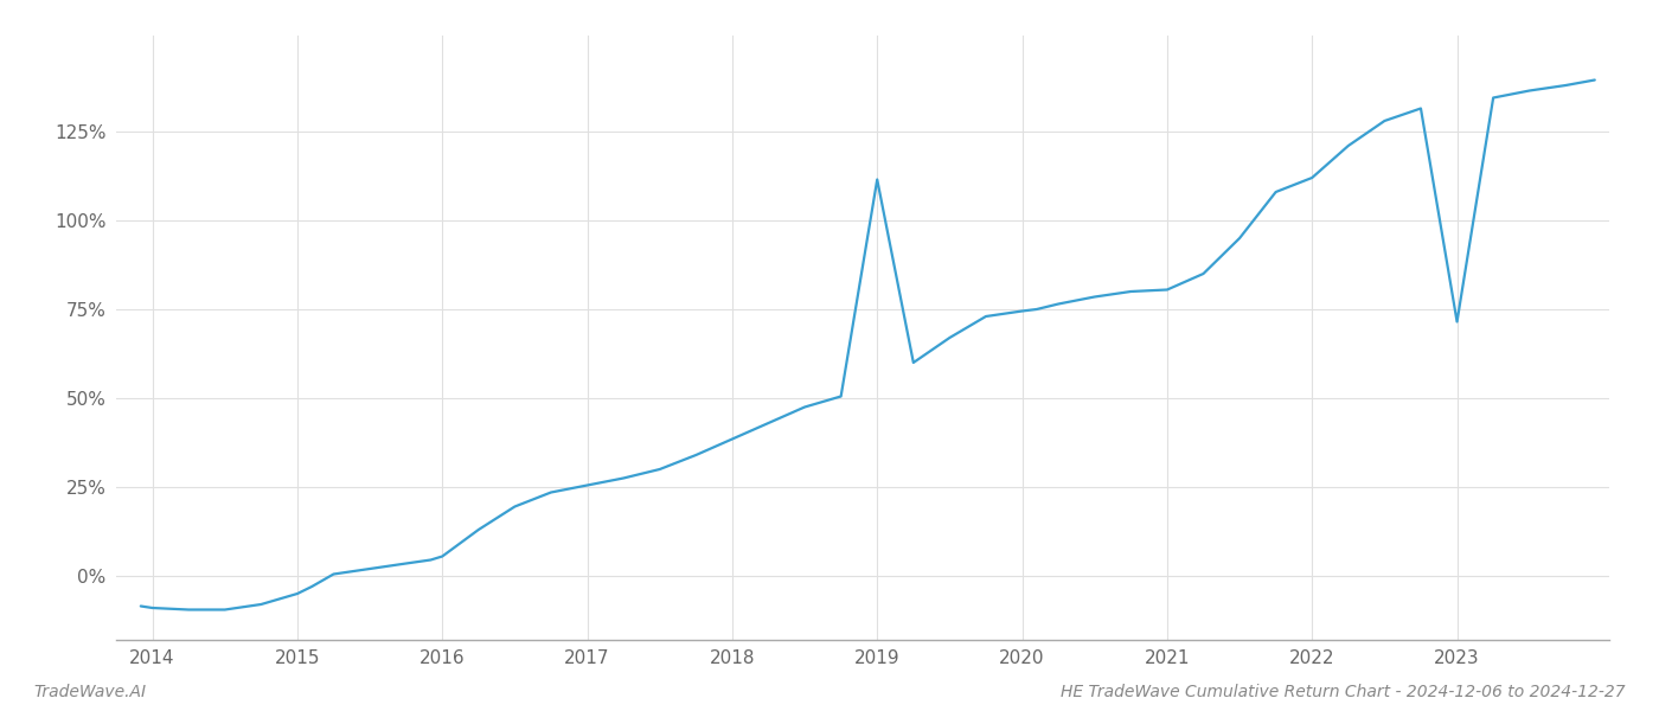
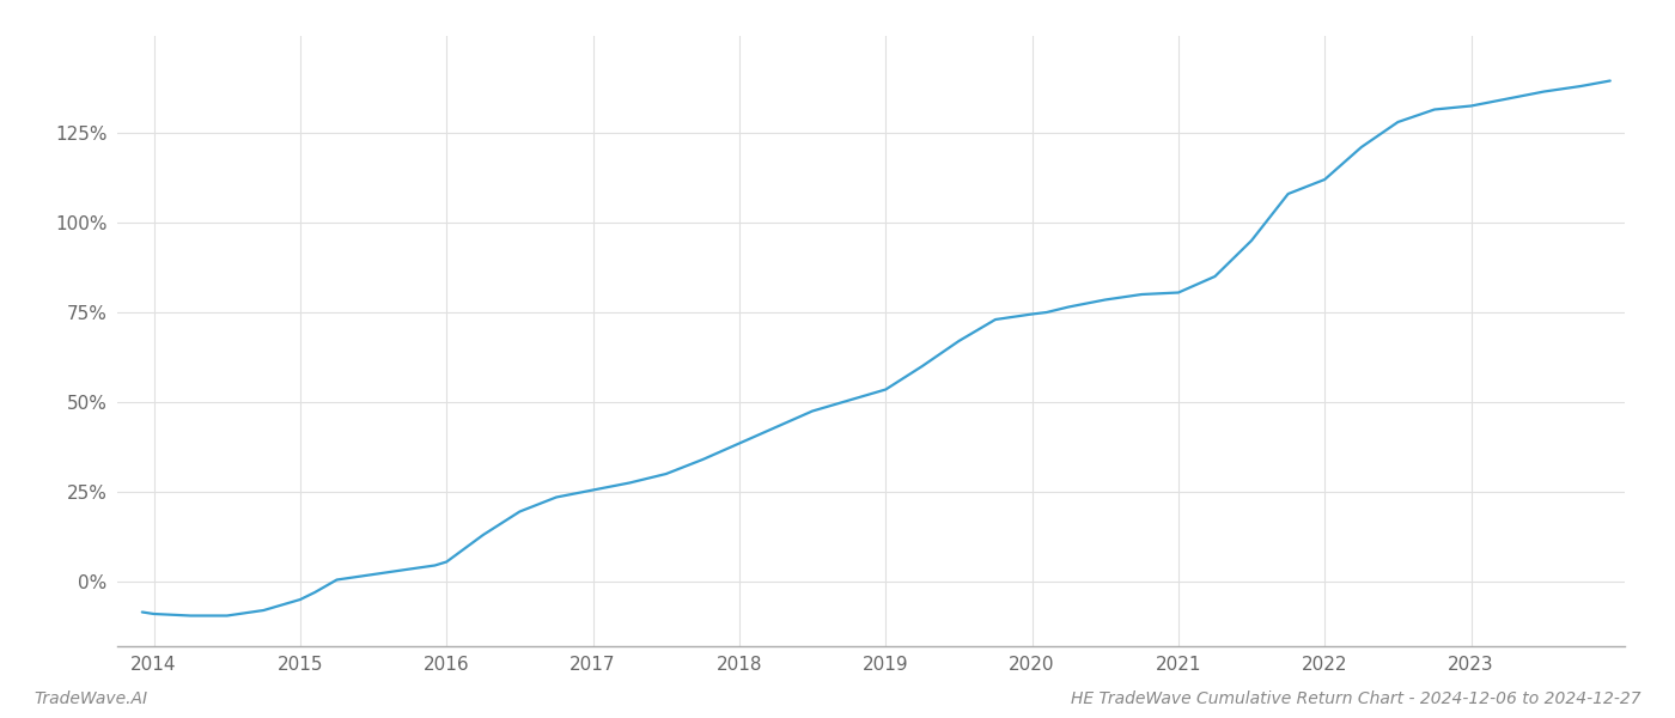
2019: 111.5% -> 53.5%
2023: 71.5% -> 132.5%
